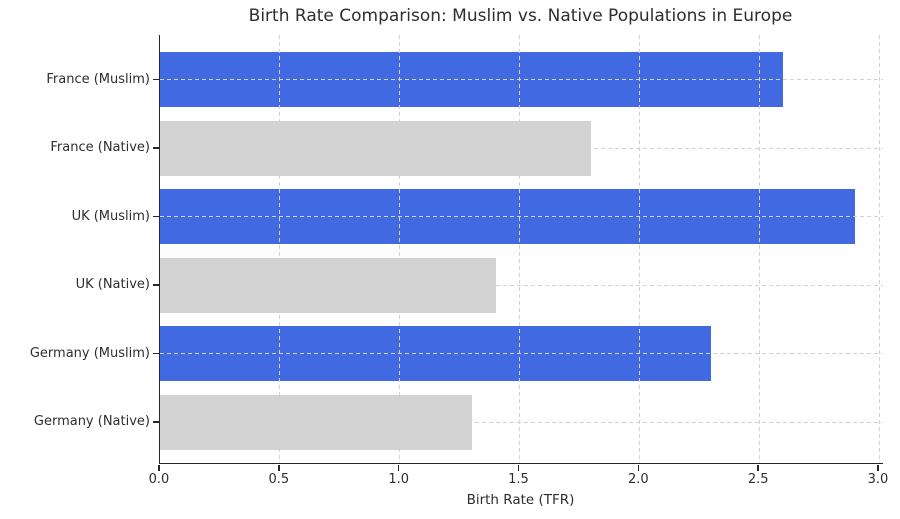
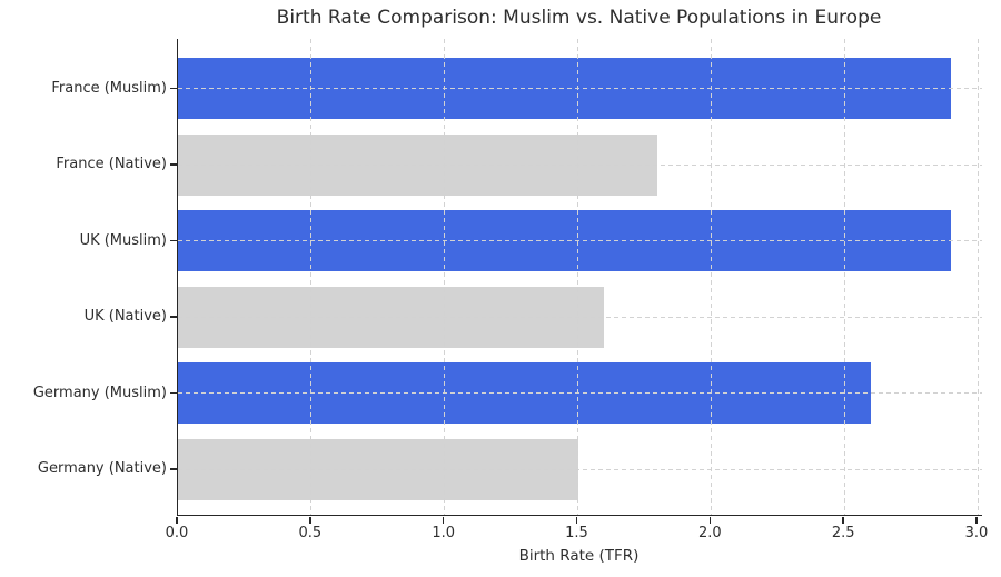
France (Muslim): 2.6 -> 2.9
UK (Native): 1.4 -> 1.6
Germany (Muslim): 2.3 -> 2.6
Germany (Native): 1.3 -> 1.5
